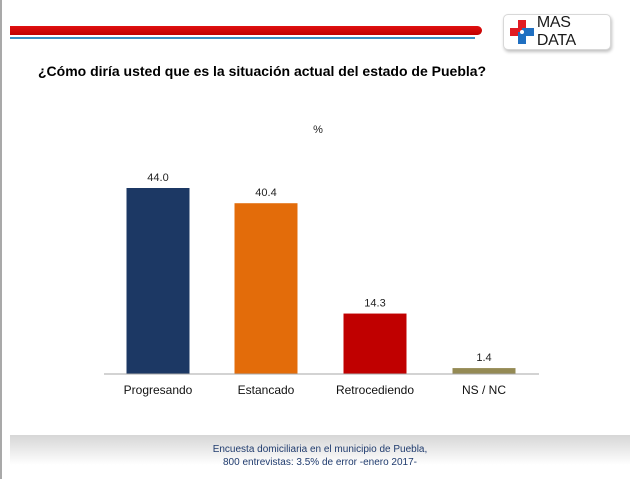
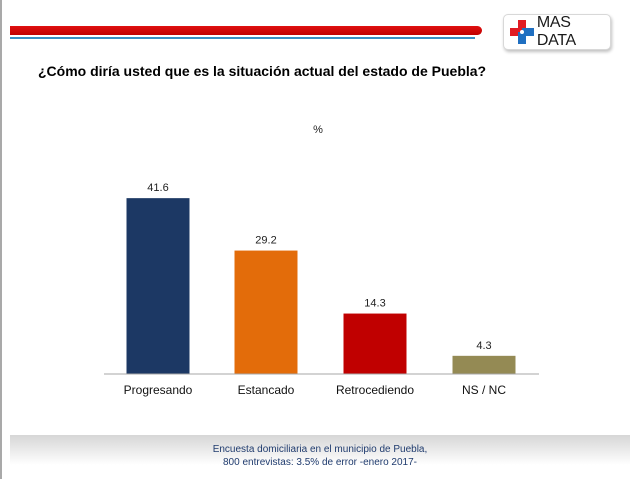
Progresando: 44.0 -> 41.6
Estancado: 40.4 -> 29.2
NS / NC: 1.4 -> 4.3
